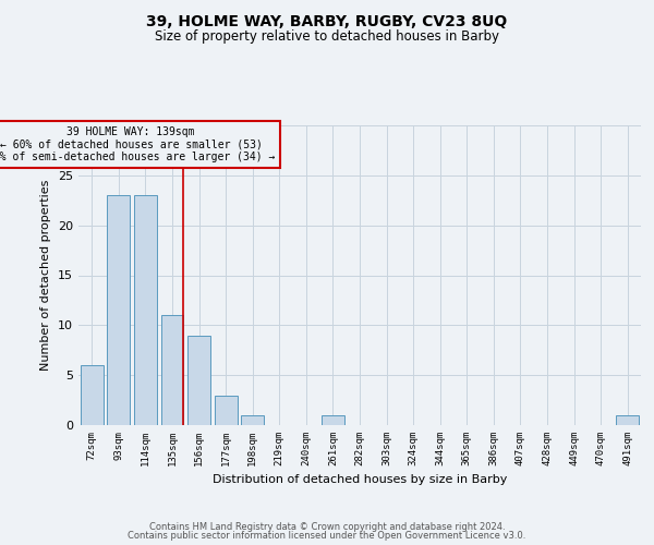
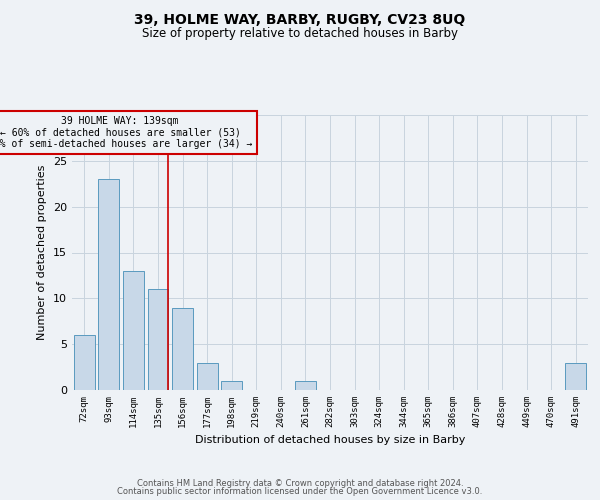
114sqm: 23 -> 13
491sqm: 1 -> 3
